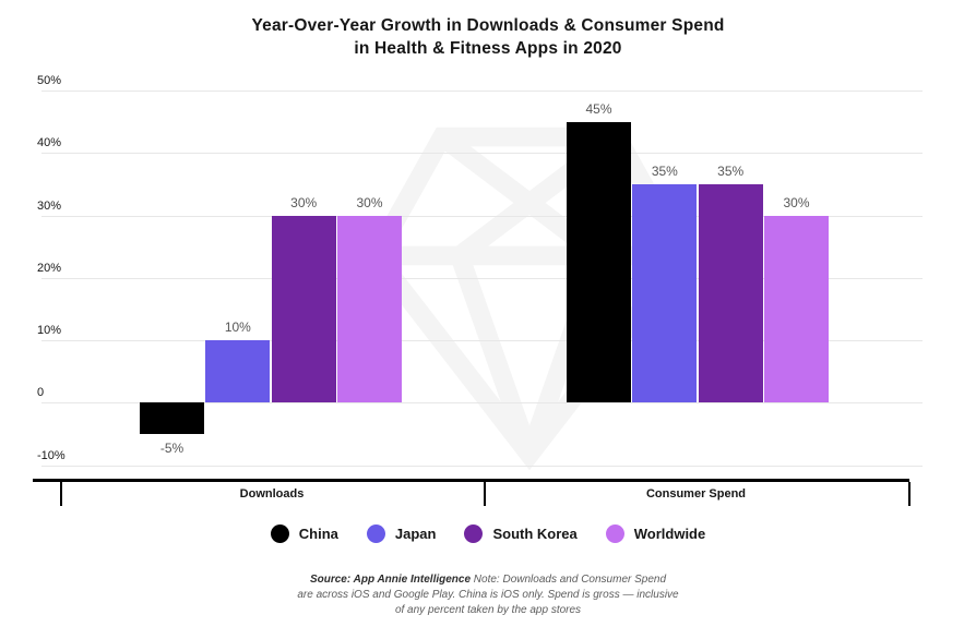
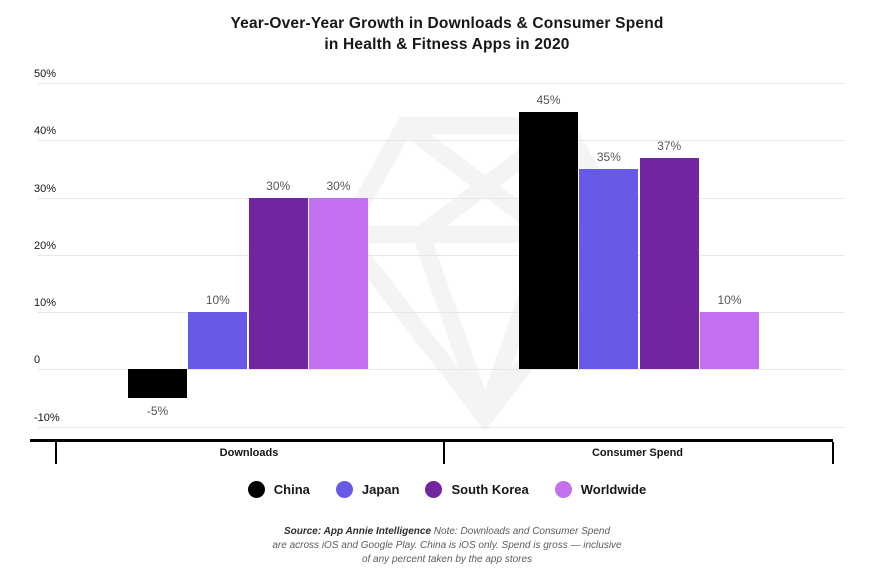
South Korea/Consumer Spend: 35% -> 37%
Worldwide/Consumer Spend: 30% -> 10%
